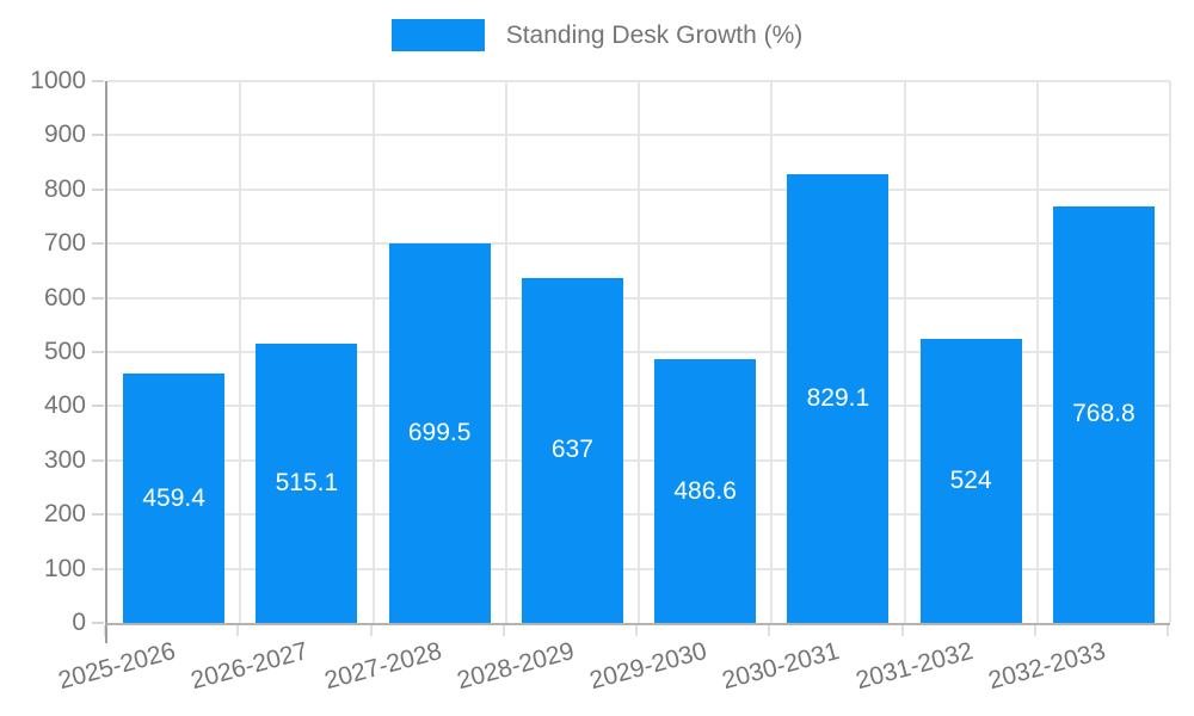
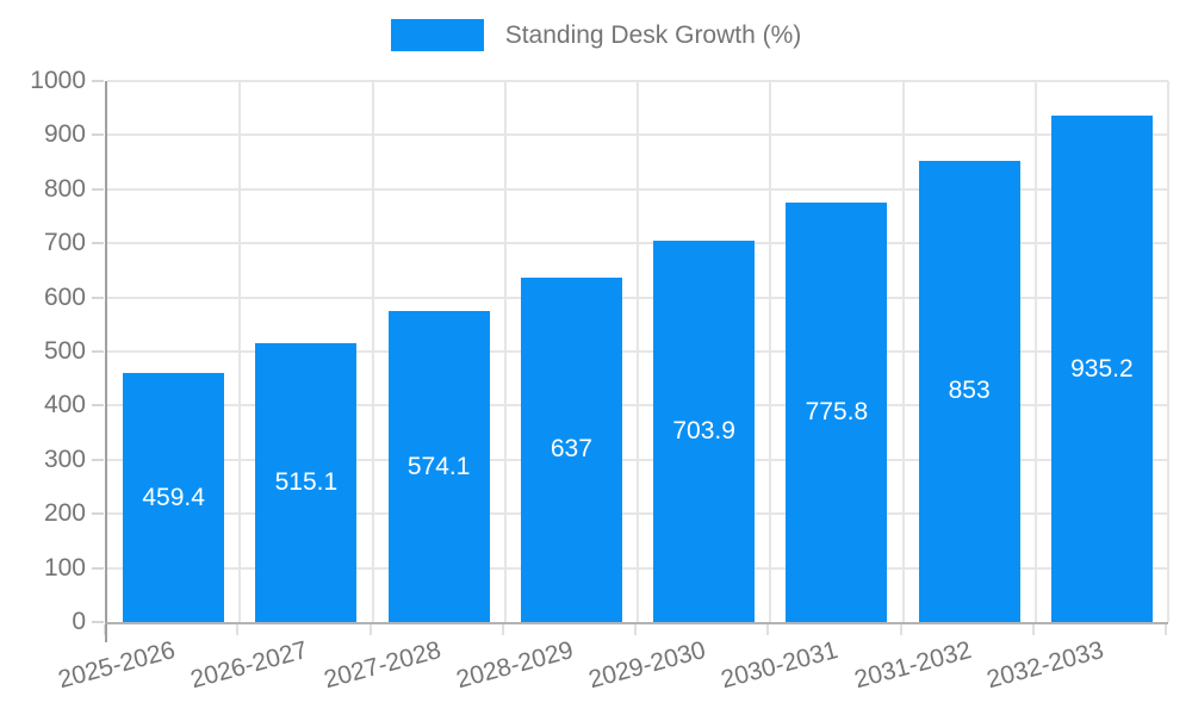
2027-2028: 699.5 -> 574.1
2029-2030: 486.6 -> 703.9
2030-2031: 829.1 -> 775.8
2031-2032: 524 -> 853
2032-2033: 768.8 -> 935.2
